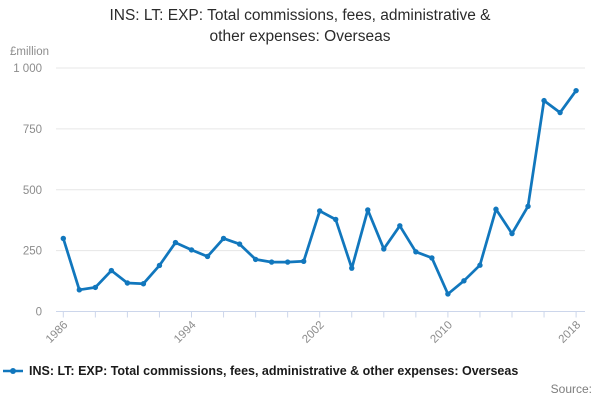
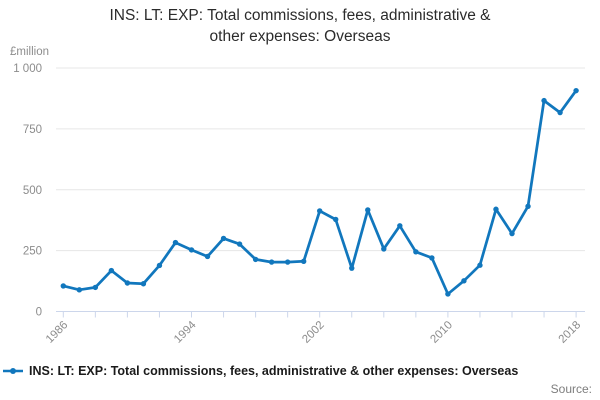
1986: 300 -> 100
